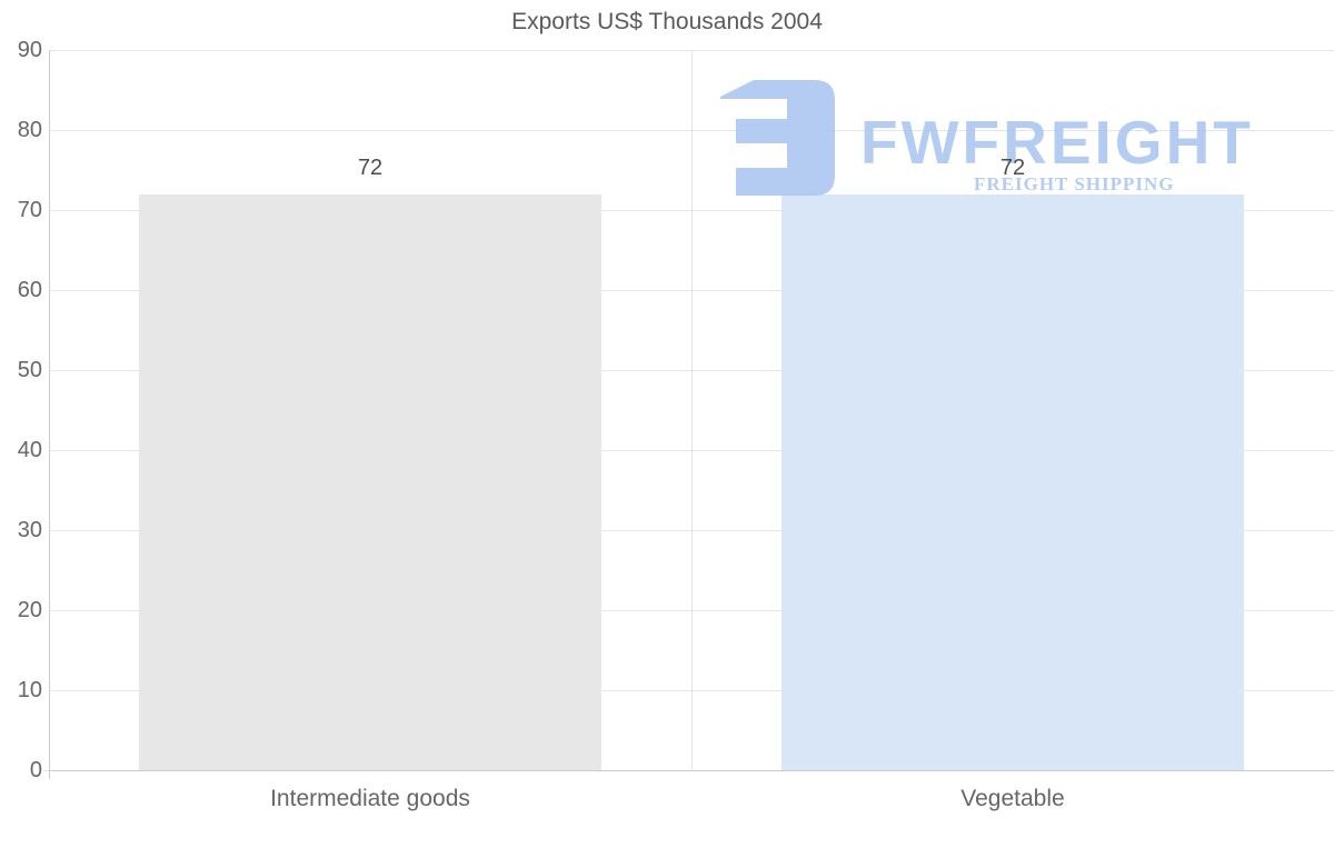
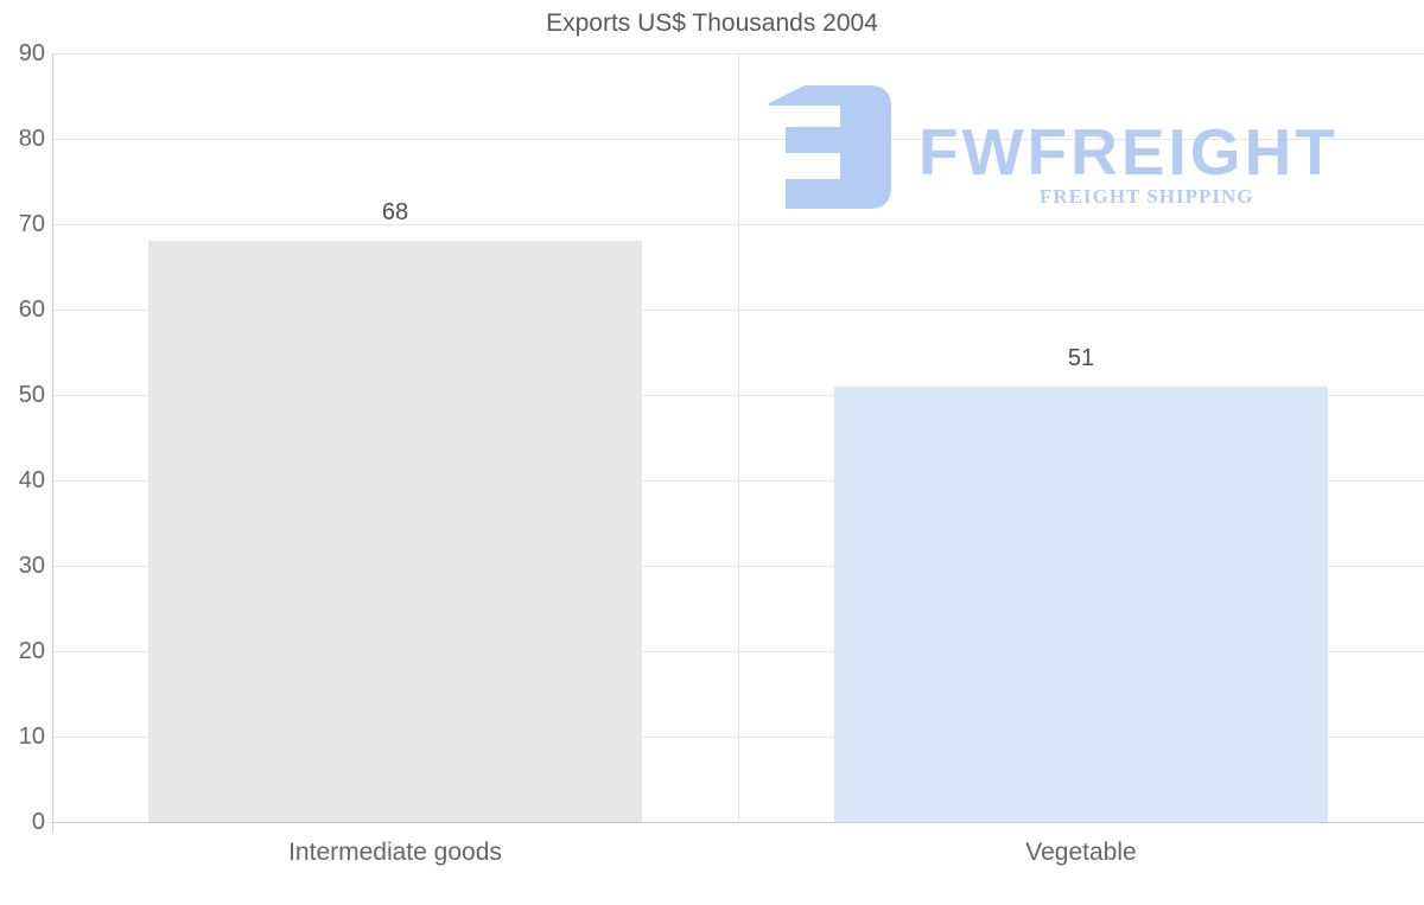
Intermediate goods: 72 -> 68
Vegetable: 72 -> 51
